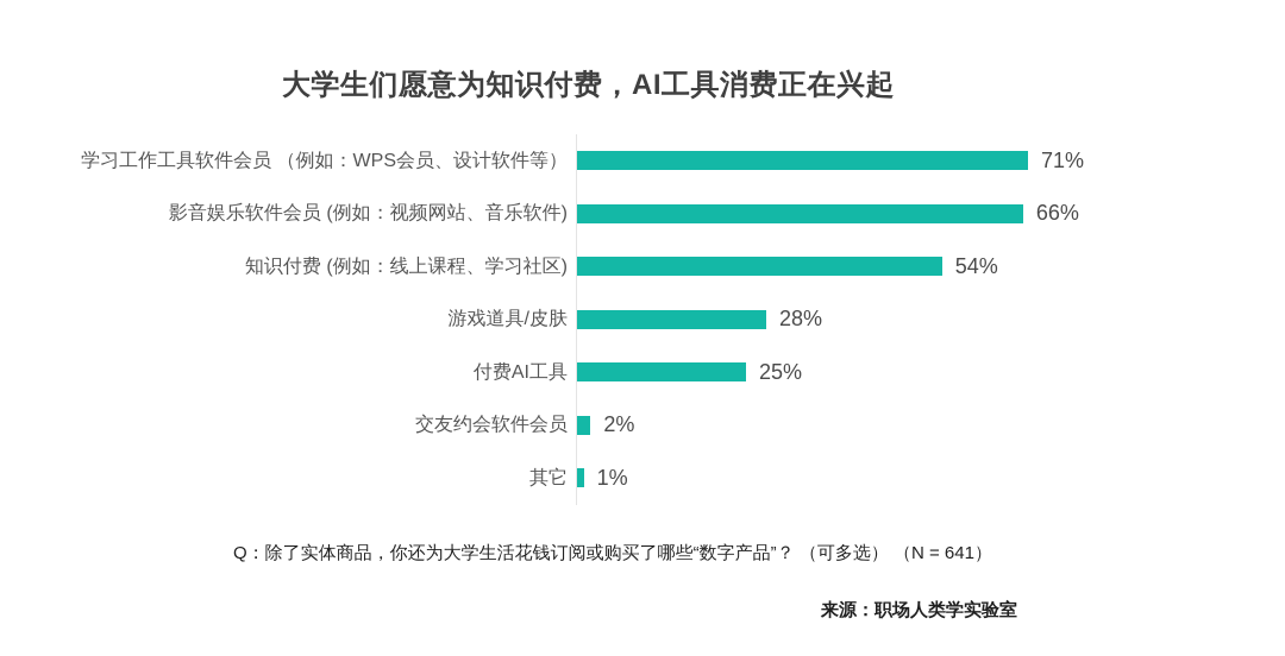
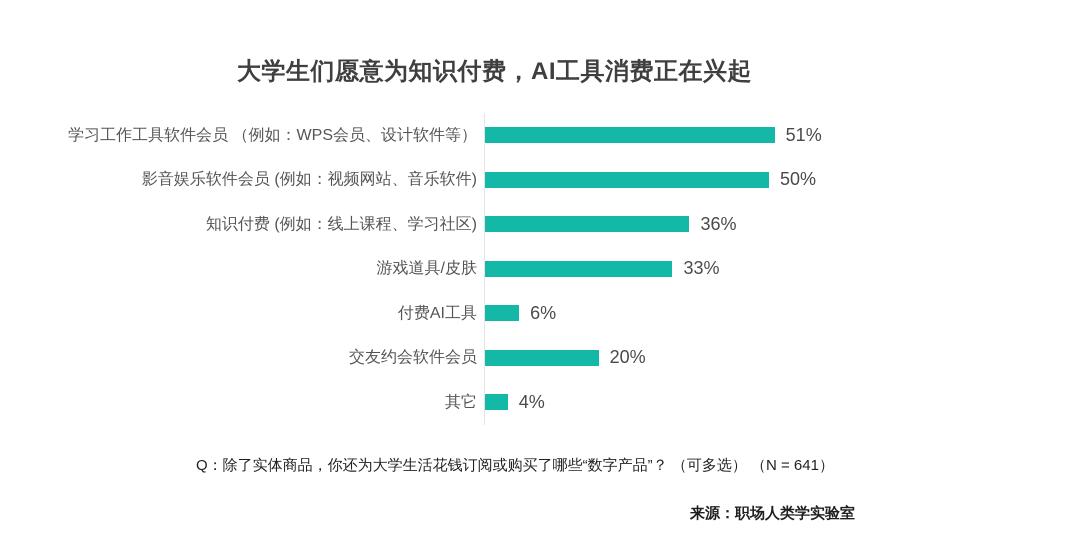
学习工作工具软件会员 （例如：WPS会员、设计软件等）: 71% -> 51%
影音娱乐软件会员 (例如：视频网站、音乐软件): 66% -> 50%
知识付费 (例如：线上课程、学习社区): 54% -> 36%
游戏道具/皮肤: 28% -> 33%
付费AI工具: 25% -> 6%
交友约会软件会员: 2% -> 20%
其它: 1% -> 4%
